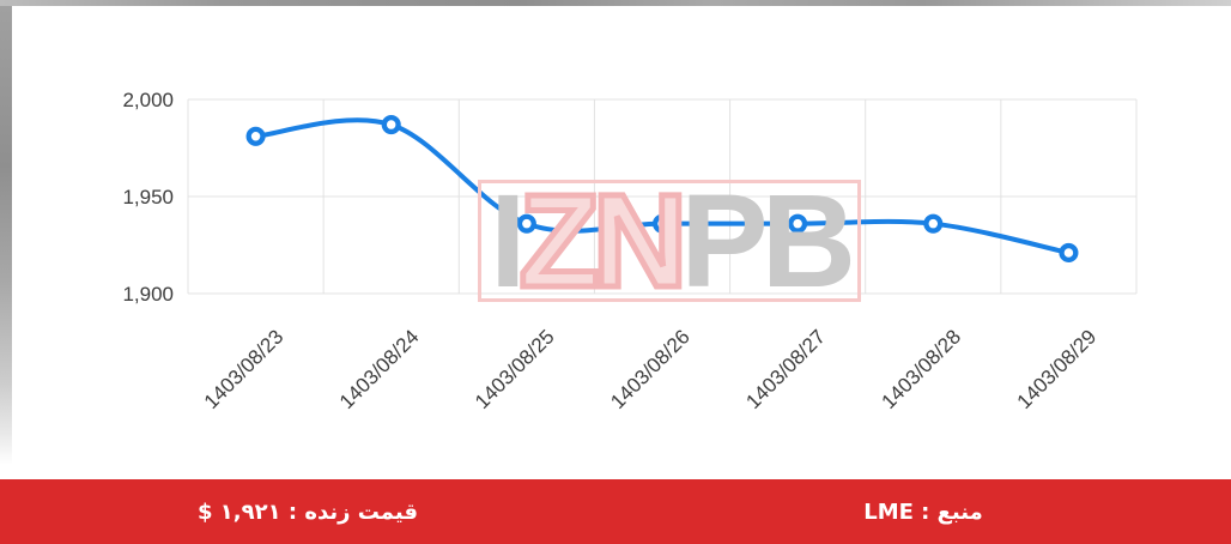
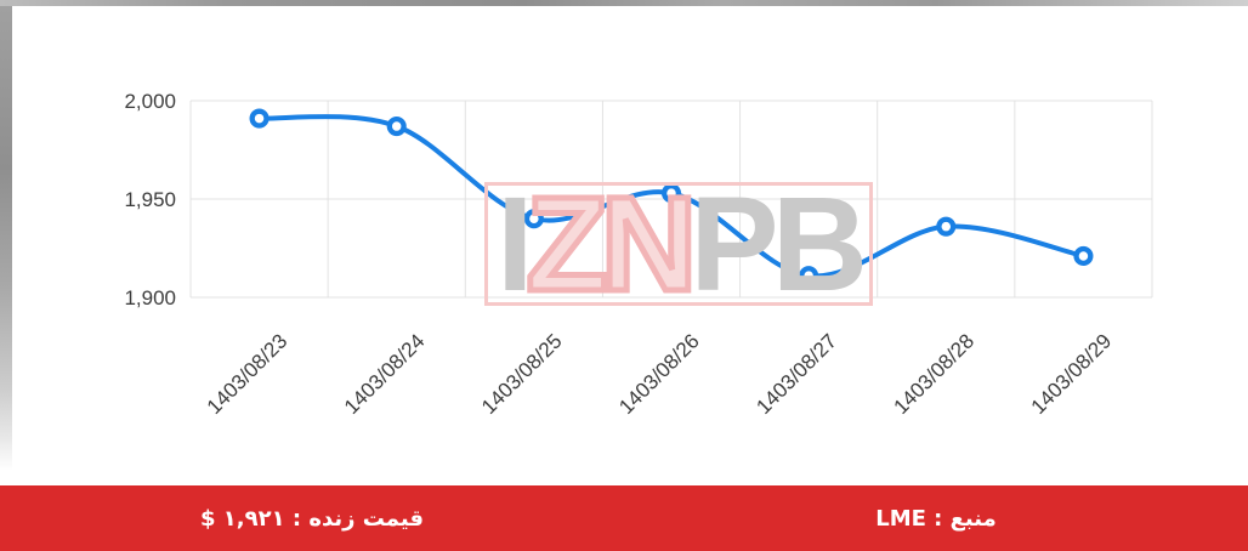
1403/08/23: 1981 -> 1991
1403/08/25: 1936 -> 1940
1403/08/26: 1936 -> 1953
1403/08/27: 1936 -> 1911
